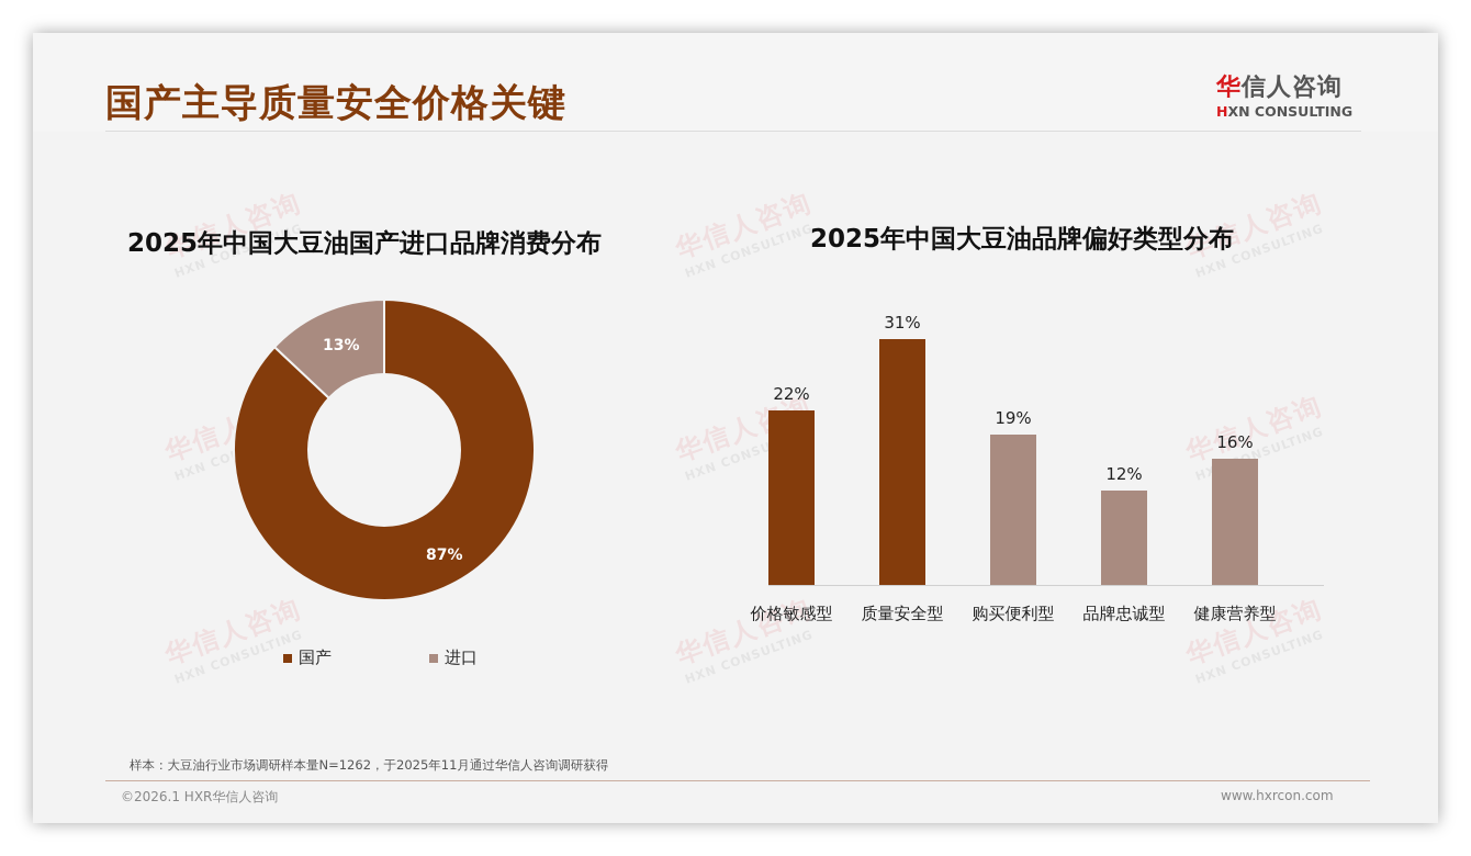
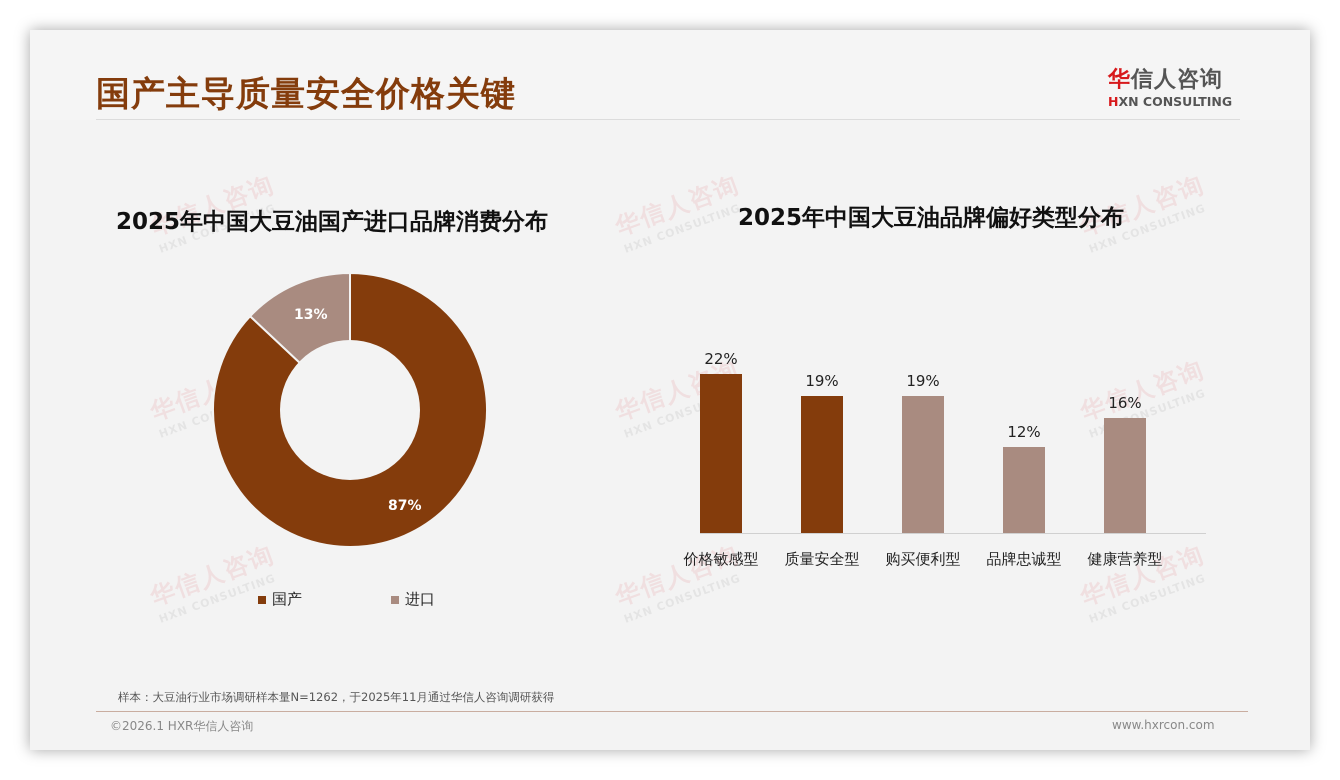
2025年中国大豆油品牌偏好类型分布/质量安全型: 31% -> 19%
